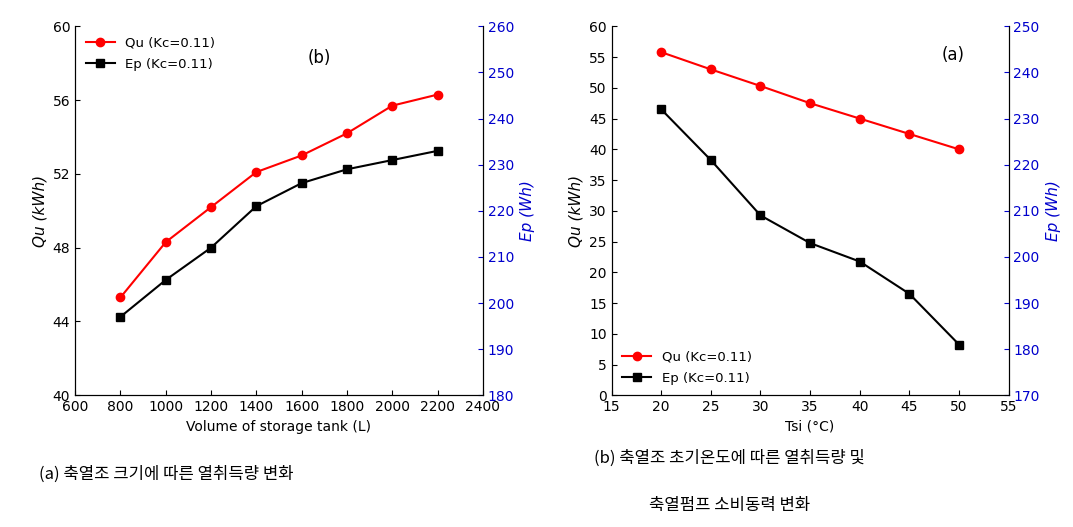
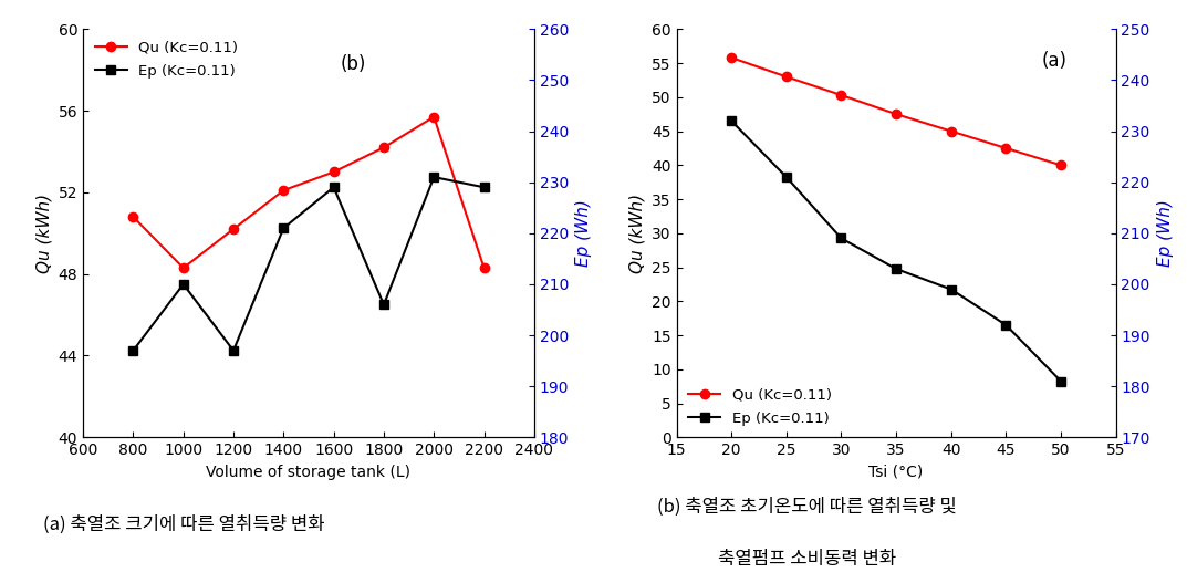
Qu (Kc=0.11)/800: 45.3 -> 50.8
Ep (Kc=0.11)/1000: 205 -> 210
Ep (Kc=0.11)/1200: 212 -> 197
Ep (Kc=0.11)/1600: 226 -> 229
Ep (Kc=0.11)/1800: 229 -> 206
Qu (Kc=0.11)/2200: 56.3 -> 48.3
Ep (Kc=0.11)/2200: 233 -> 229
